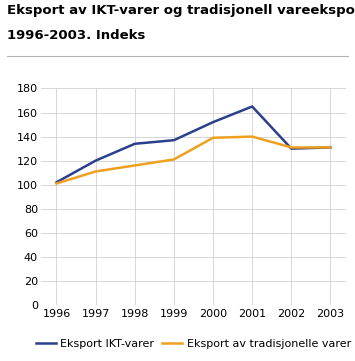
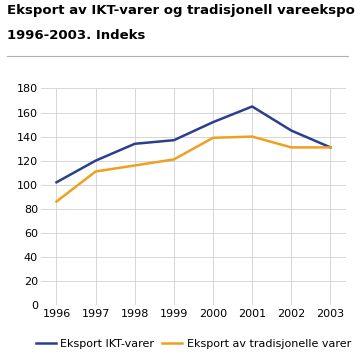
Eksport av tradisjonelle varer/1996: 101 -> 86
Eksport IKT-varer/2002: 130 -> 145
